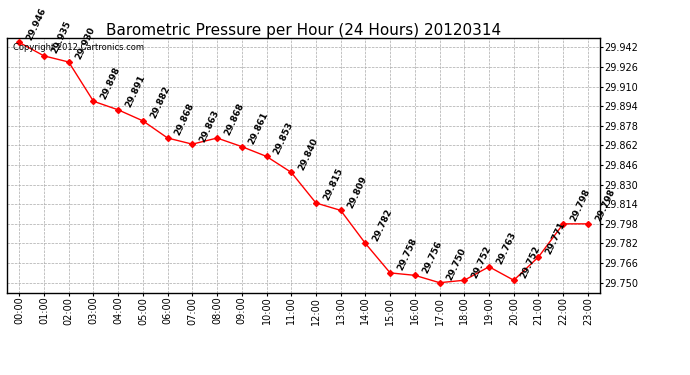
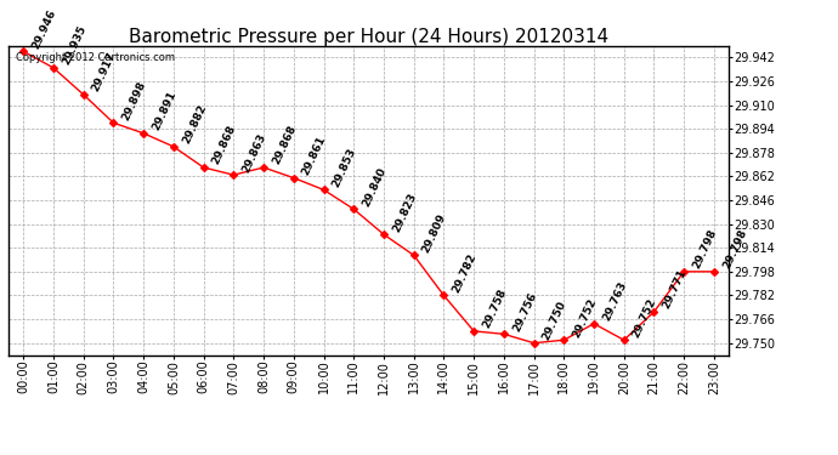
02:00: 29.930 -> 29.917
12:00: 29.815 -> 29.823
